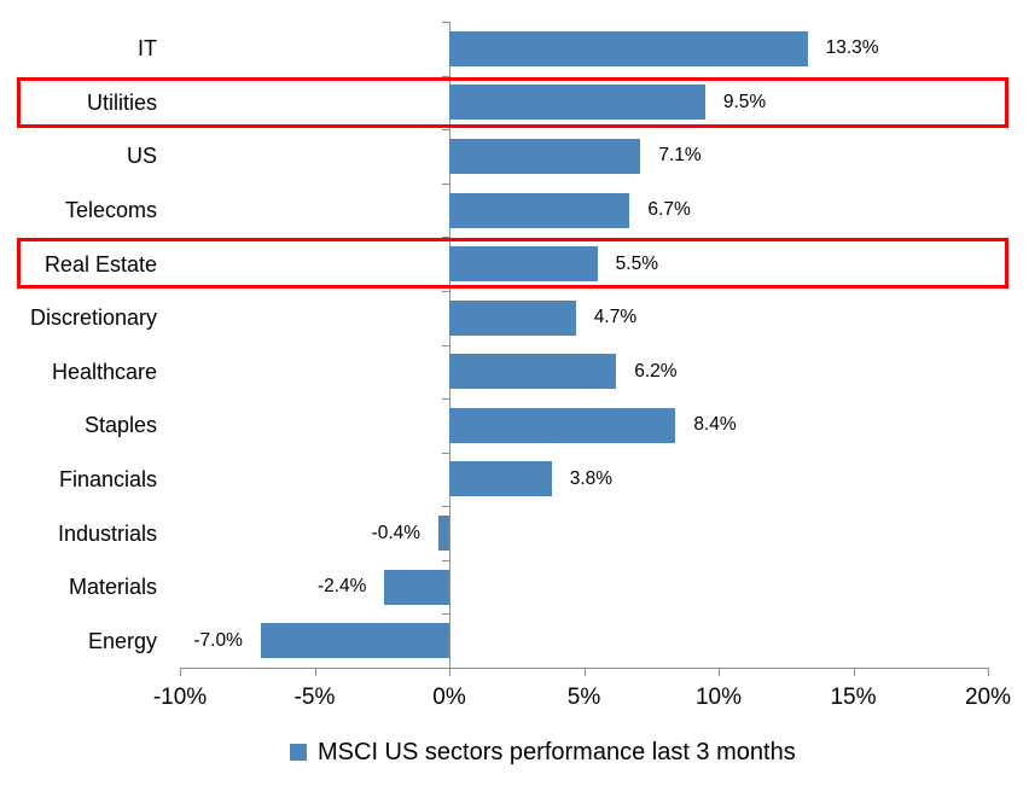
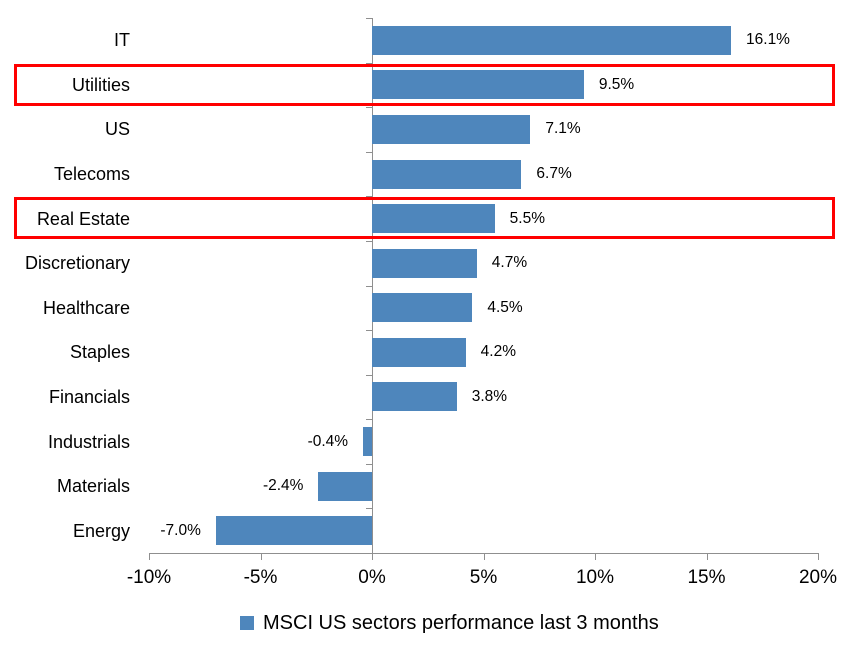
IT: 13.3% -> 16.1%
Healthcare: 6.2% -> 4.5%
Staples: 8.4% -> 4.2%
